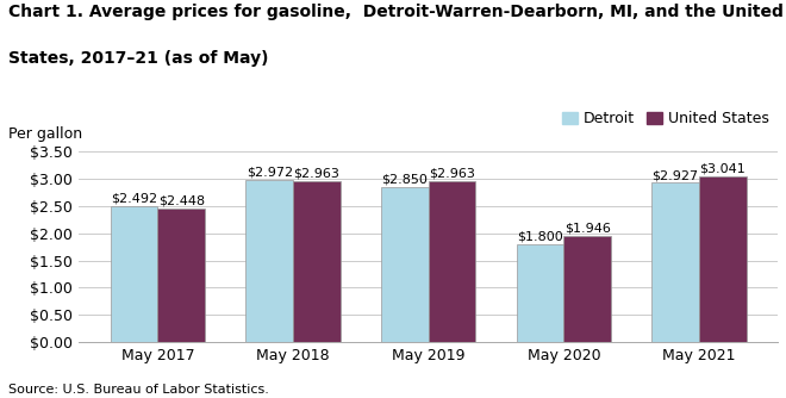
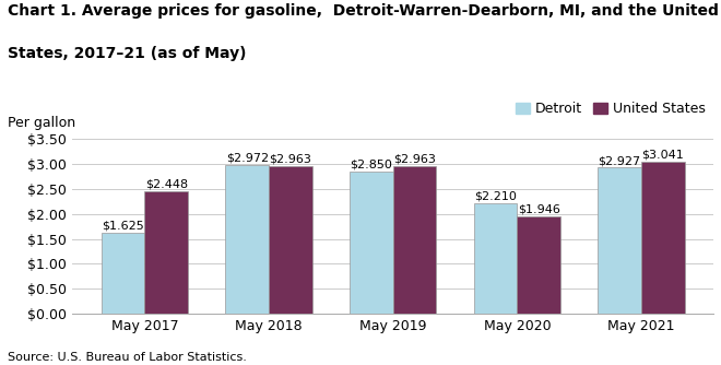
Detroit/May 2017: $2.492 -> $1.625
Detroit/May 2020: $1.800 -> $2.210
